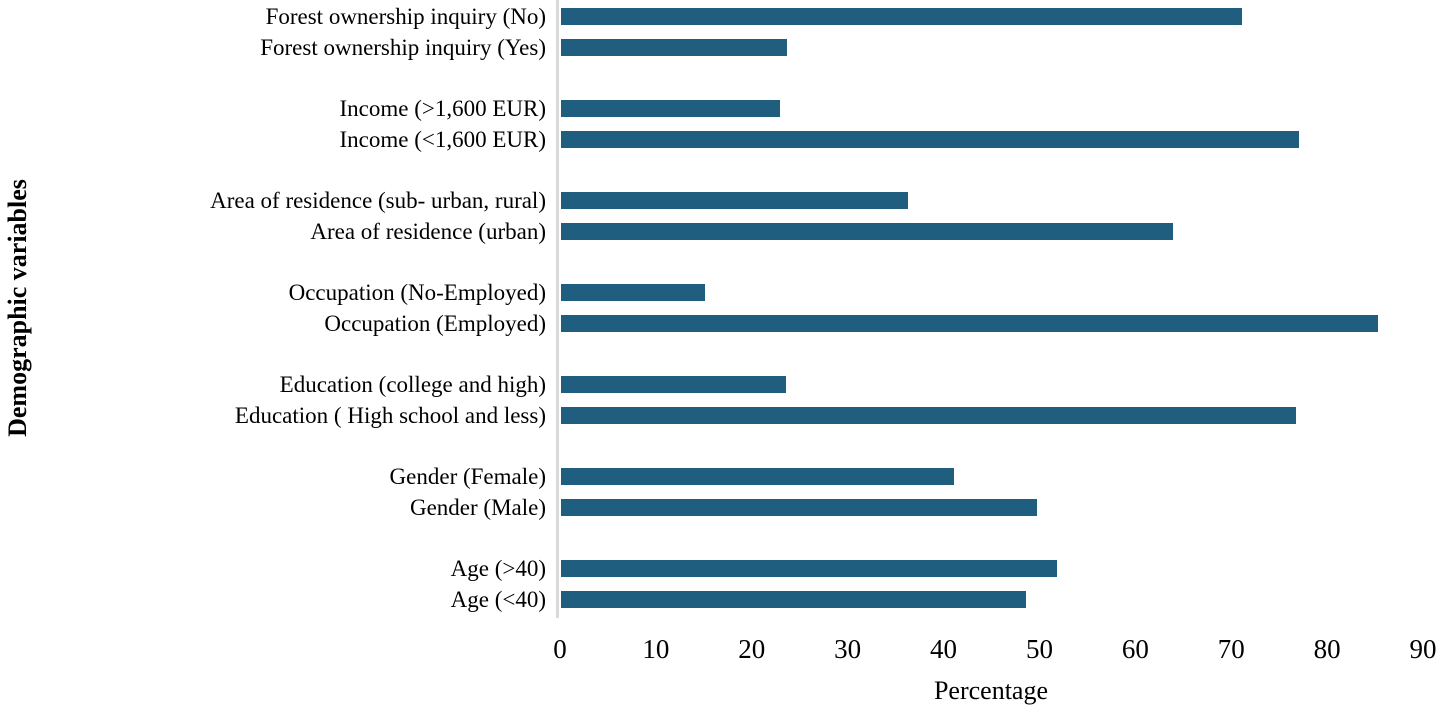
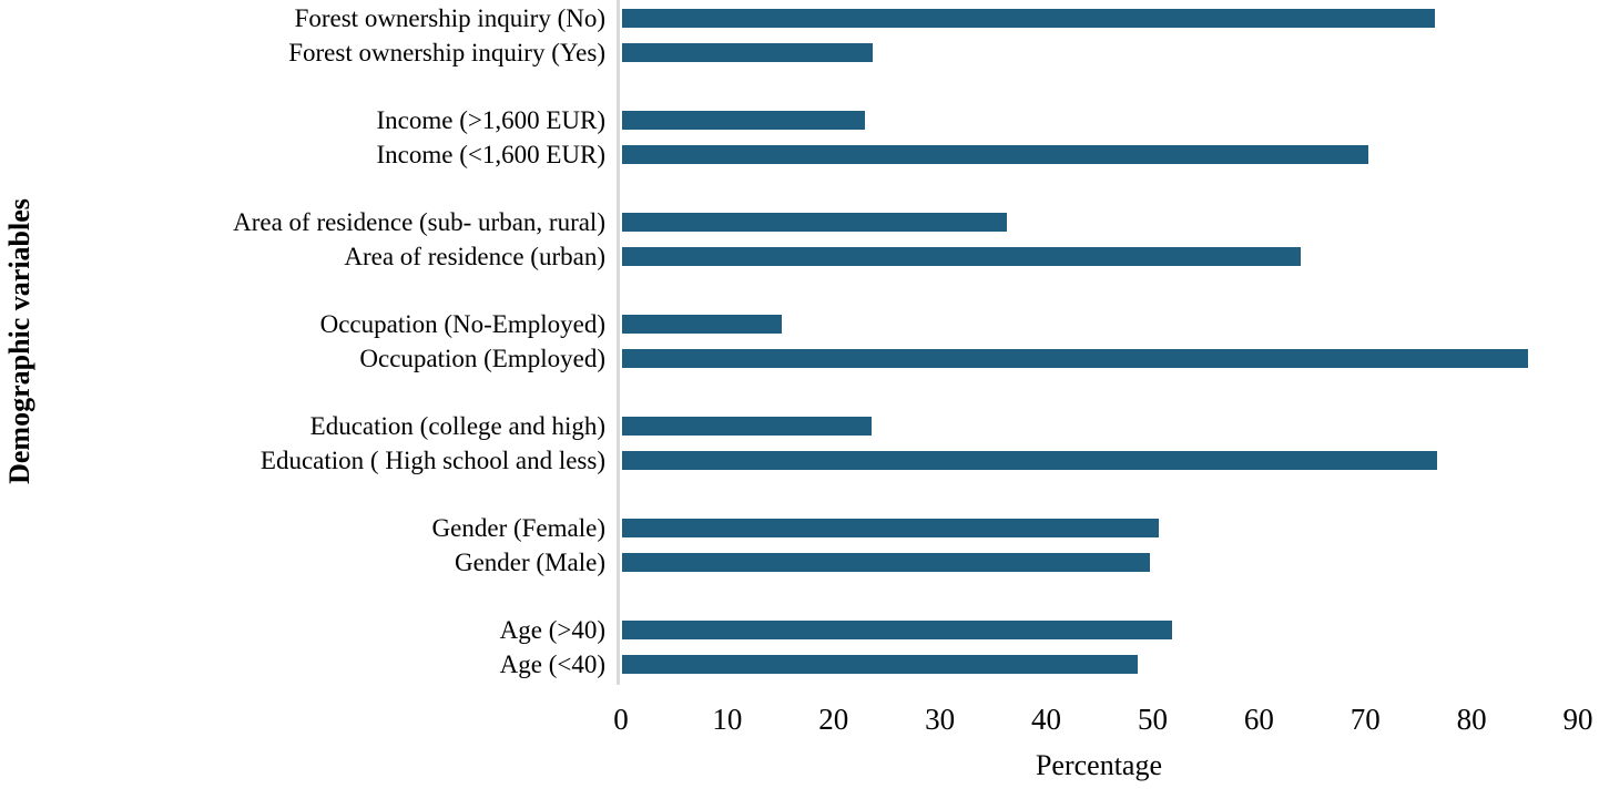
Forest ownership inquiry (No): 71 -> 76
Income (<1,600 EUR): 77 -> 70
Gender (Female): 41 -> 50
